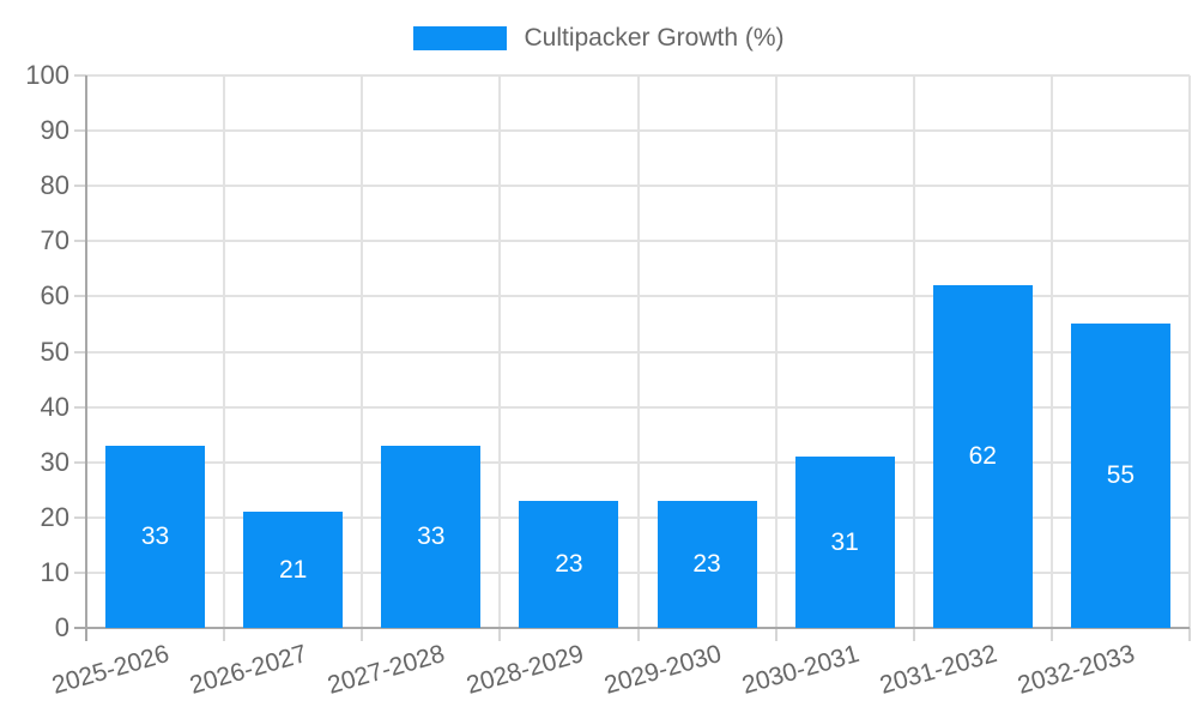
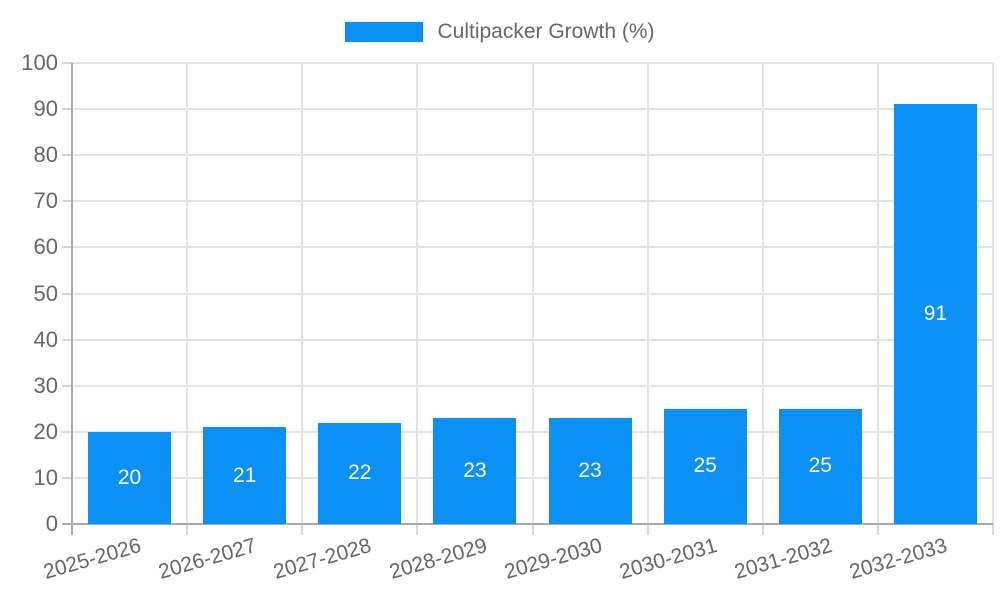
2025-2026: 33 -> 20
2027-2028: 33 -> 22
2030-2031: 31 -> 25
2031-2032: 62 -> 25
2032-2033: 55 -> 91
